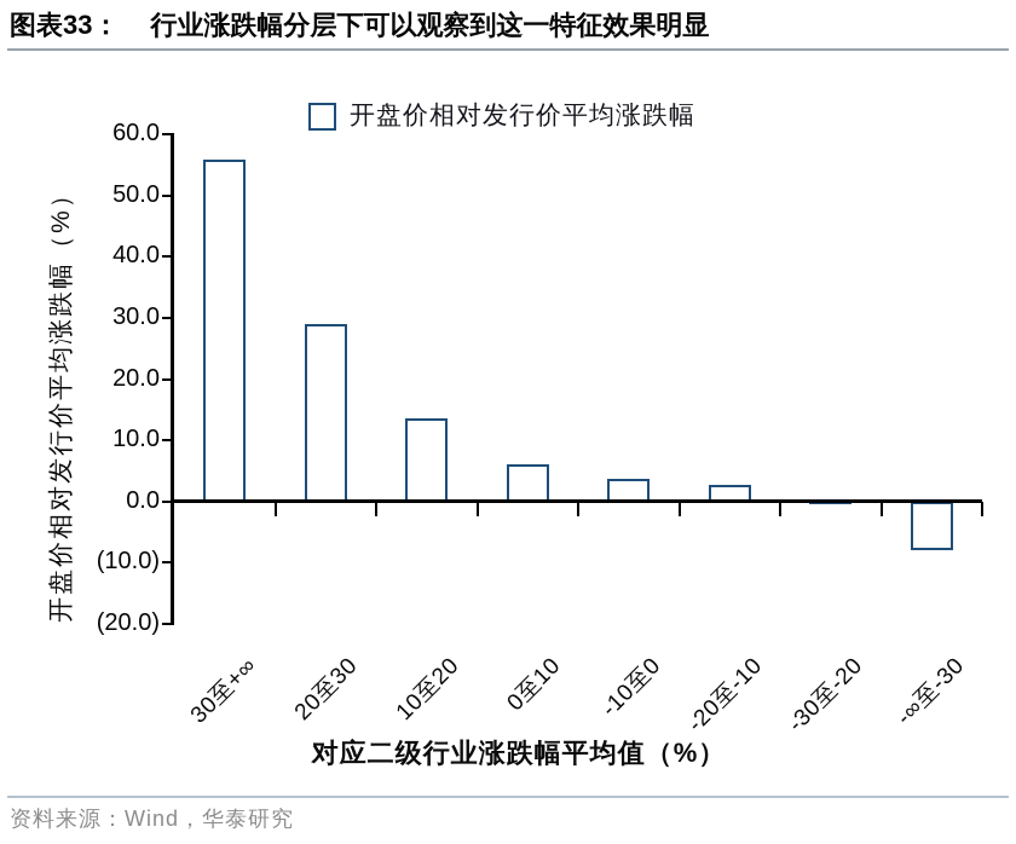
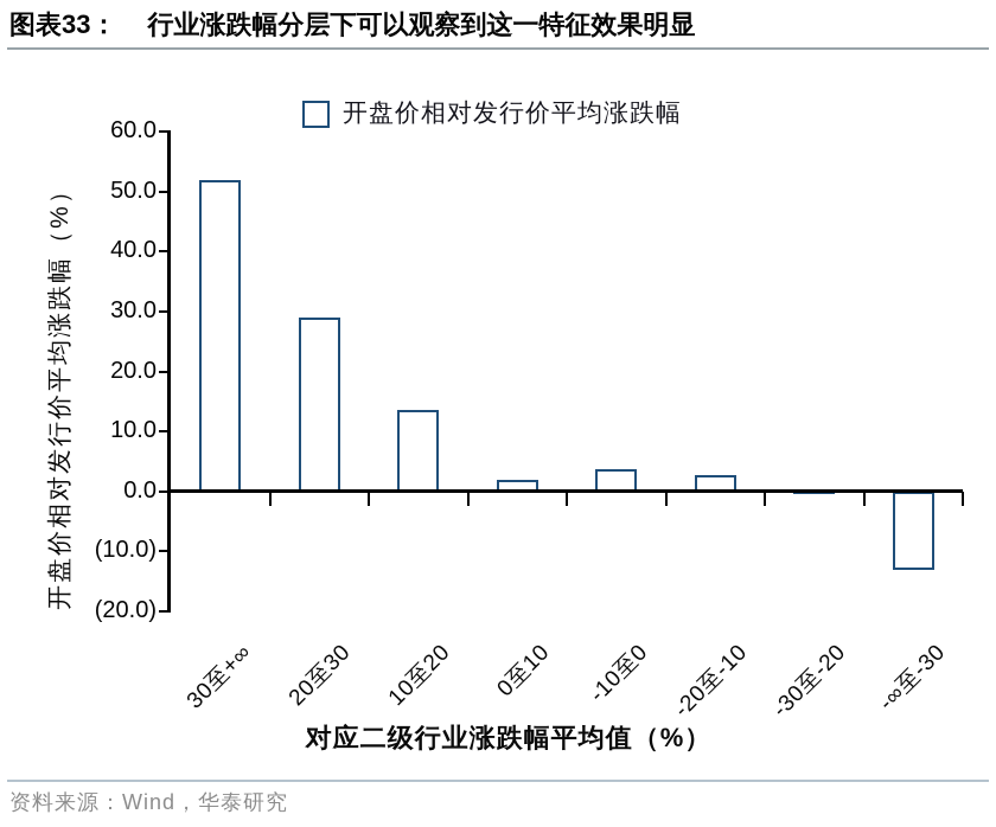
30至+∞: 56 -> 52
0至10: 6 -> 2
-∞至-30: -8 -> -13
